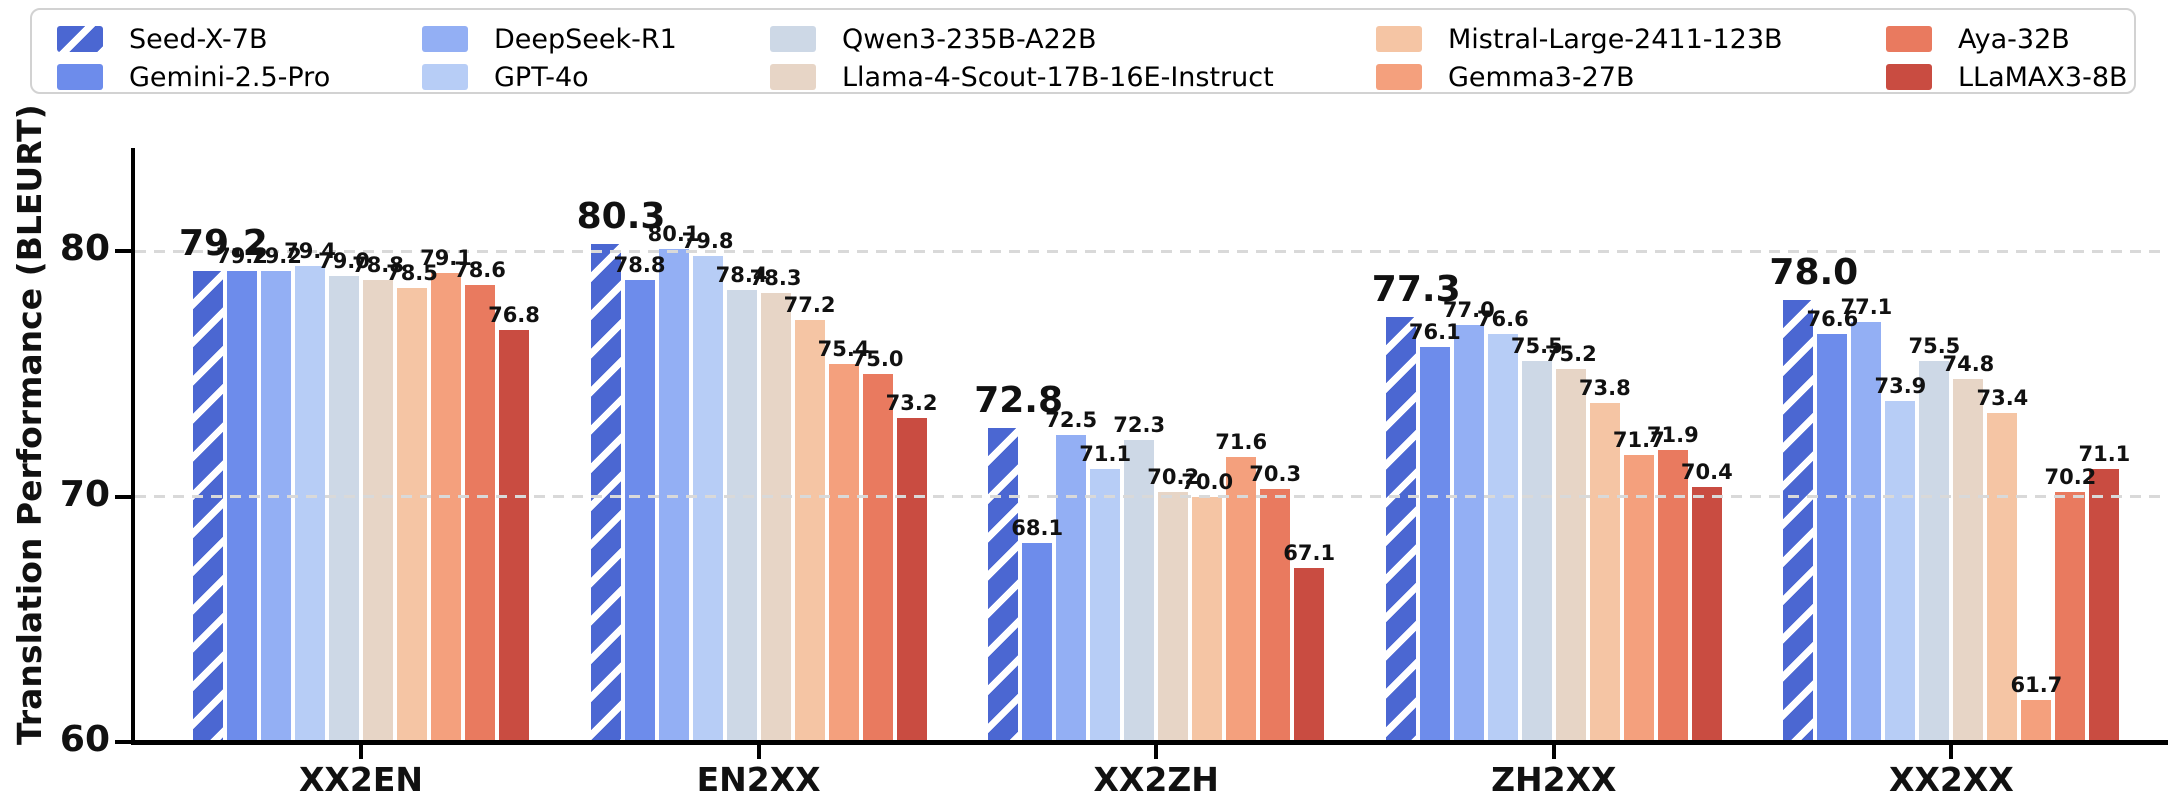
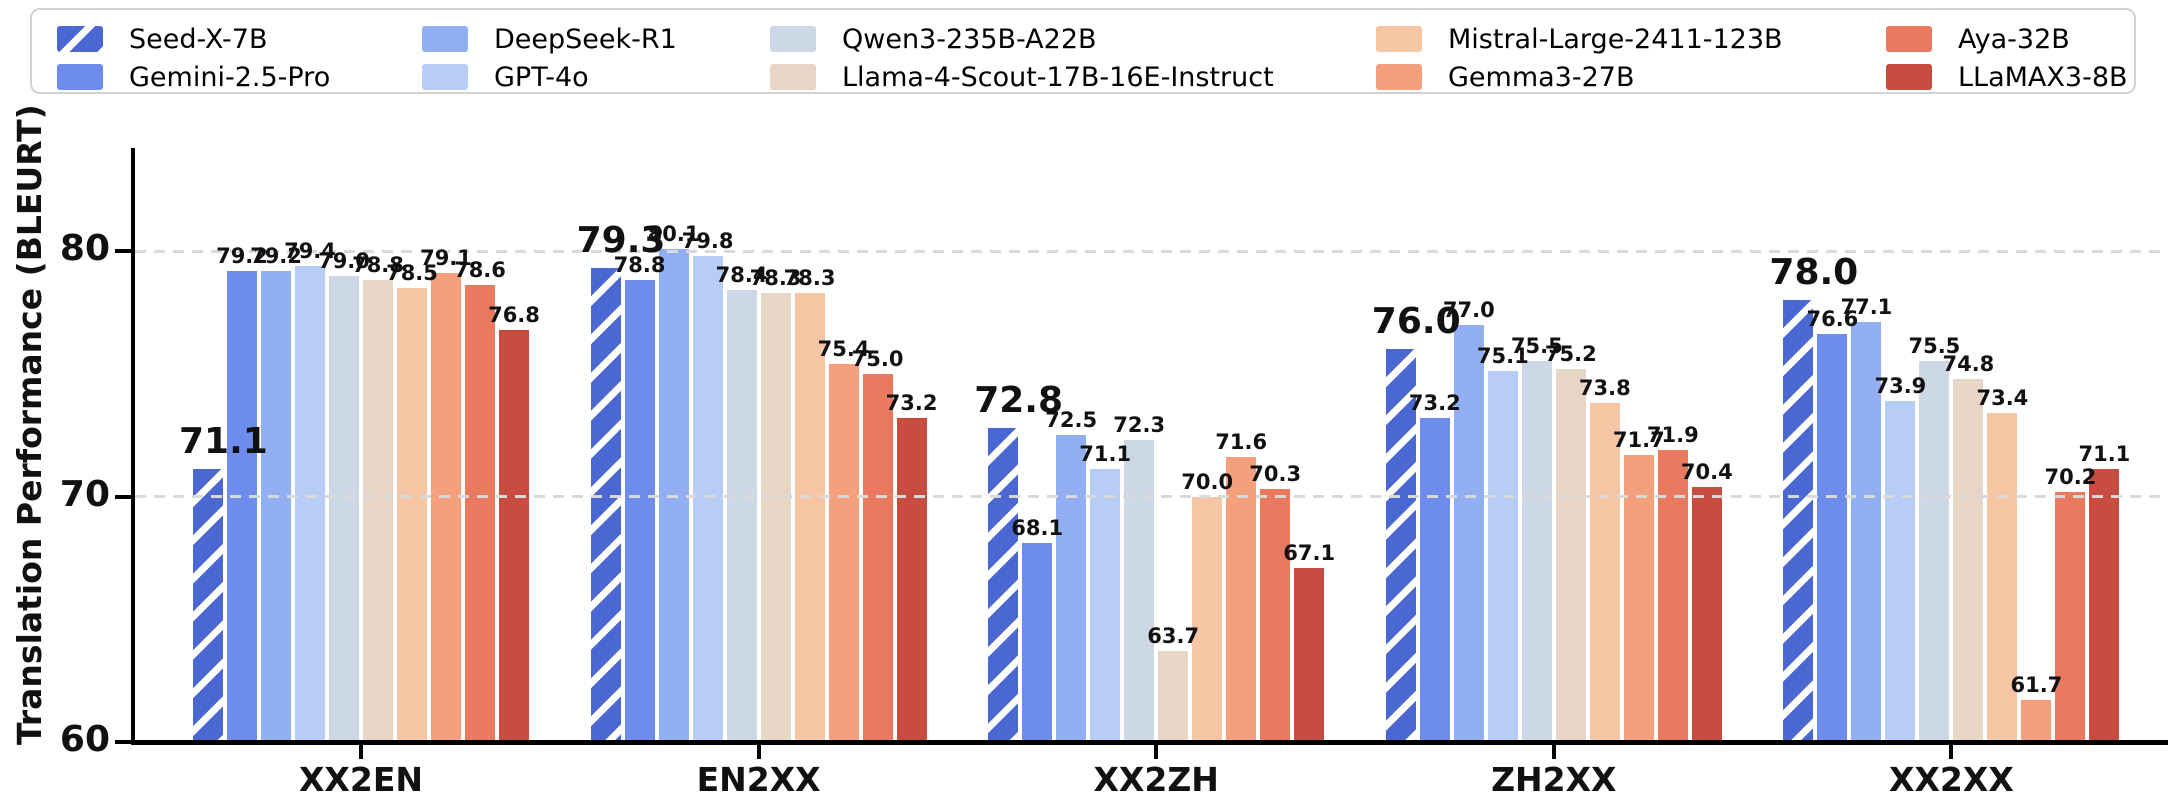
Seed-X-7B/XX2EN: 79.2 -> 71.1
Seed-X-7B/EN2XX: 80.3 -> 79.3
Mistral-Large-2411-123B/EN2XX: 77.2 -> 78.3
Llama-4-Scout-17B-16E-Instruct/XX2ZH: 70.2 -> 63.7
Seed-X-7B/ZH2XX: 77.3 -> 76.0
Gemini-2.5-Pro/ZH2XX: 76.1 -> 73.2
GPT-4o/ZH2XX: 76.6 -> 75.1
